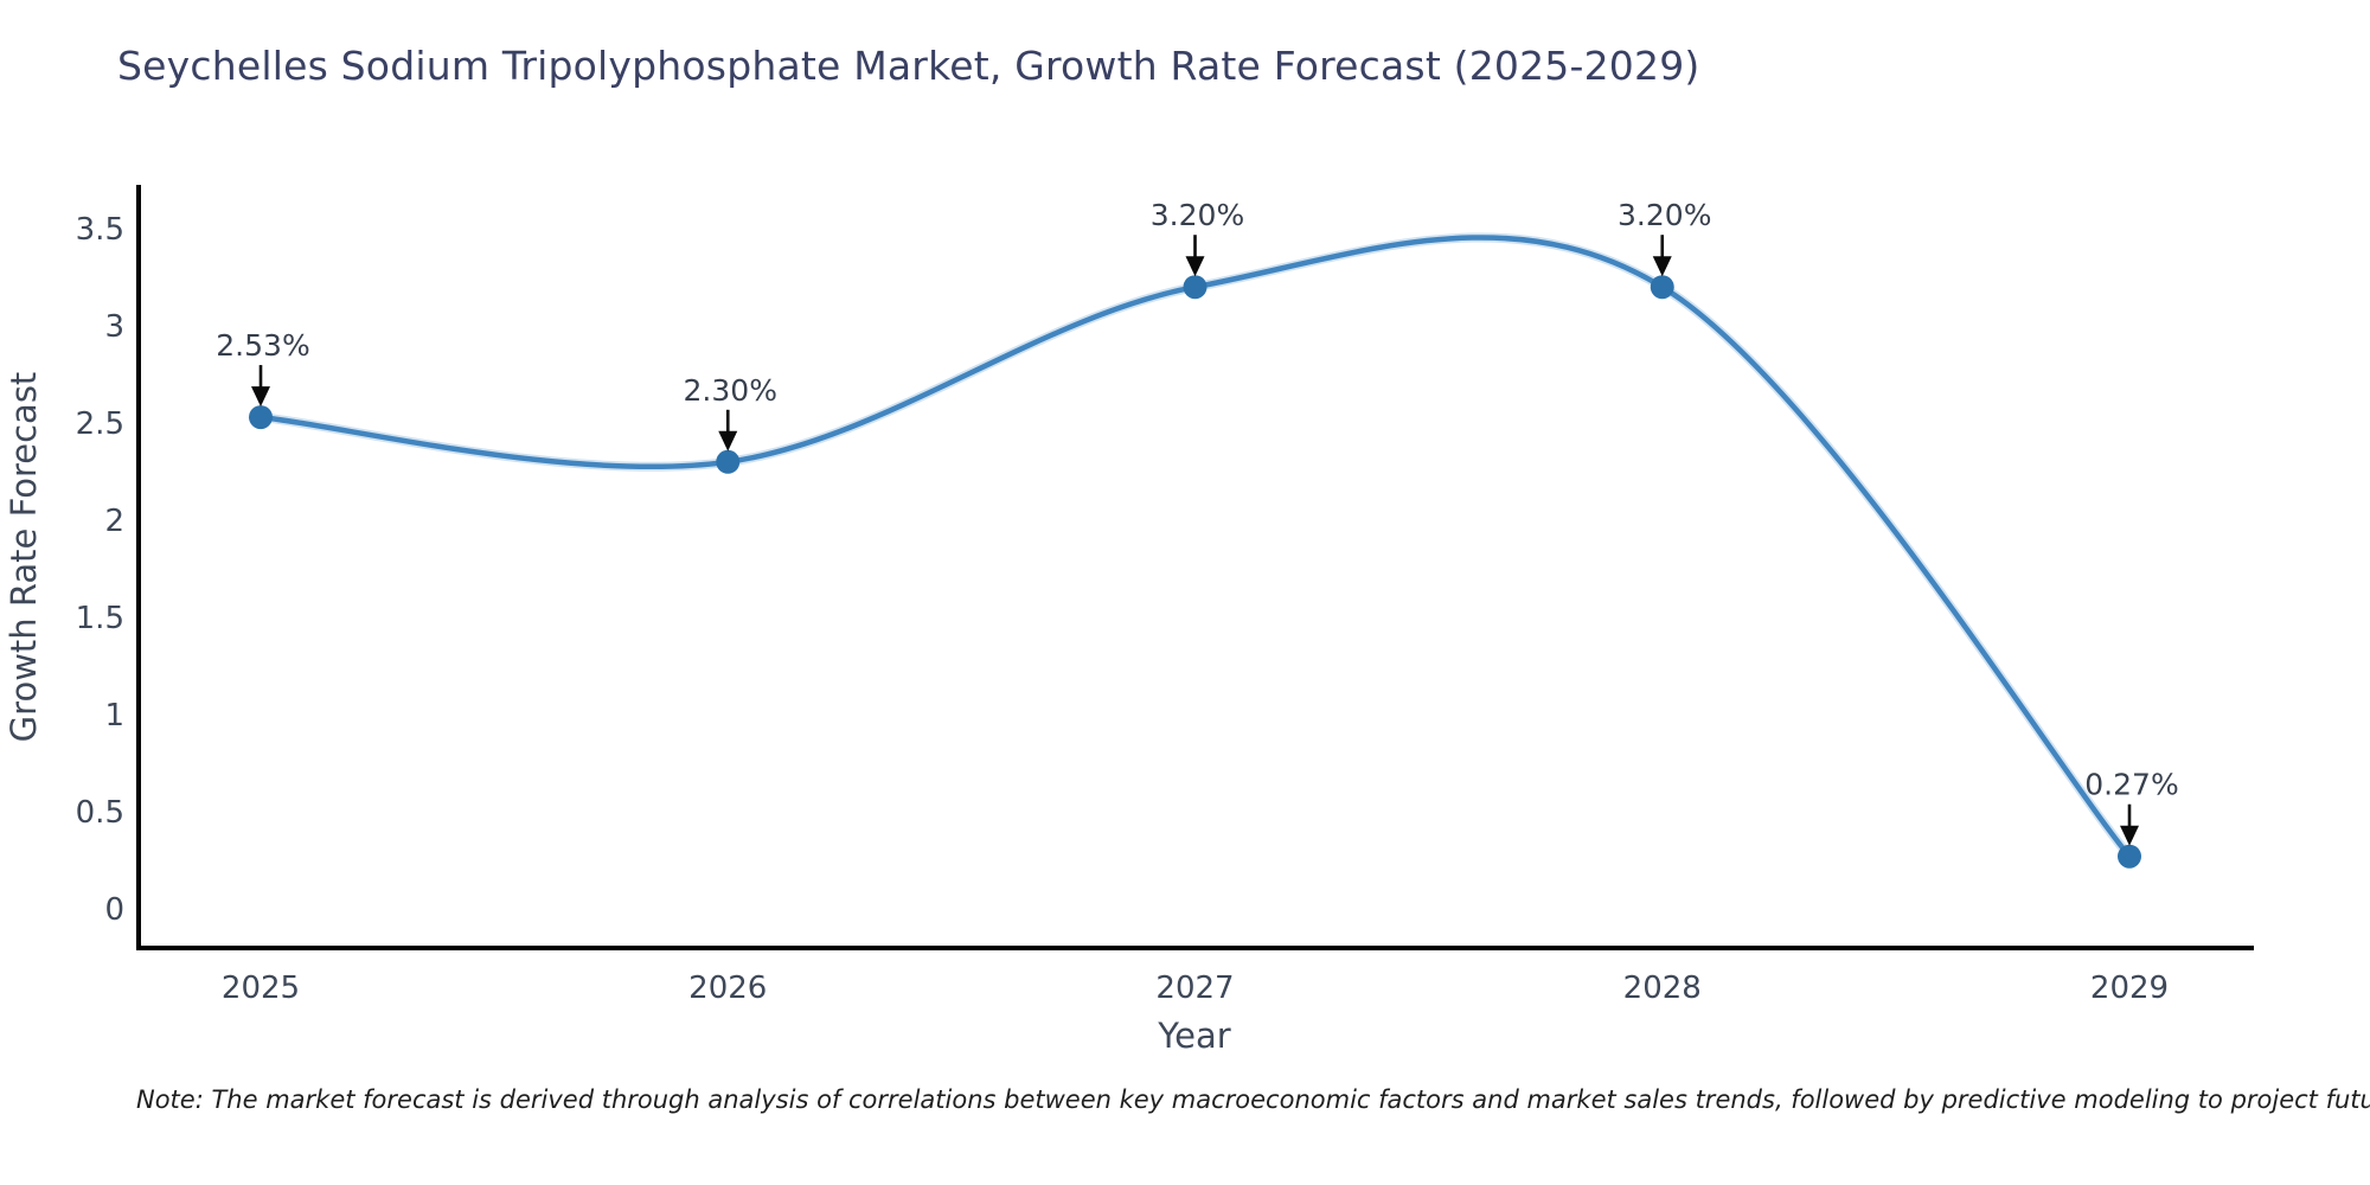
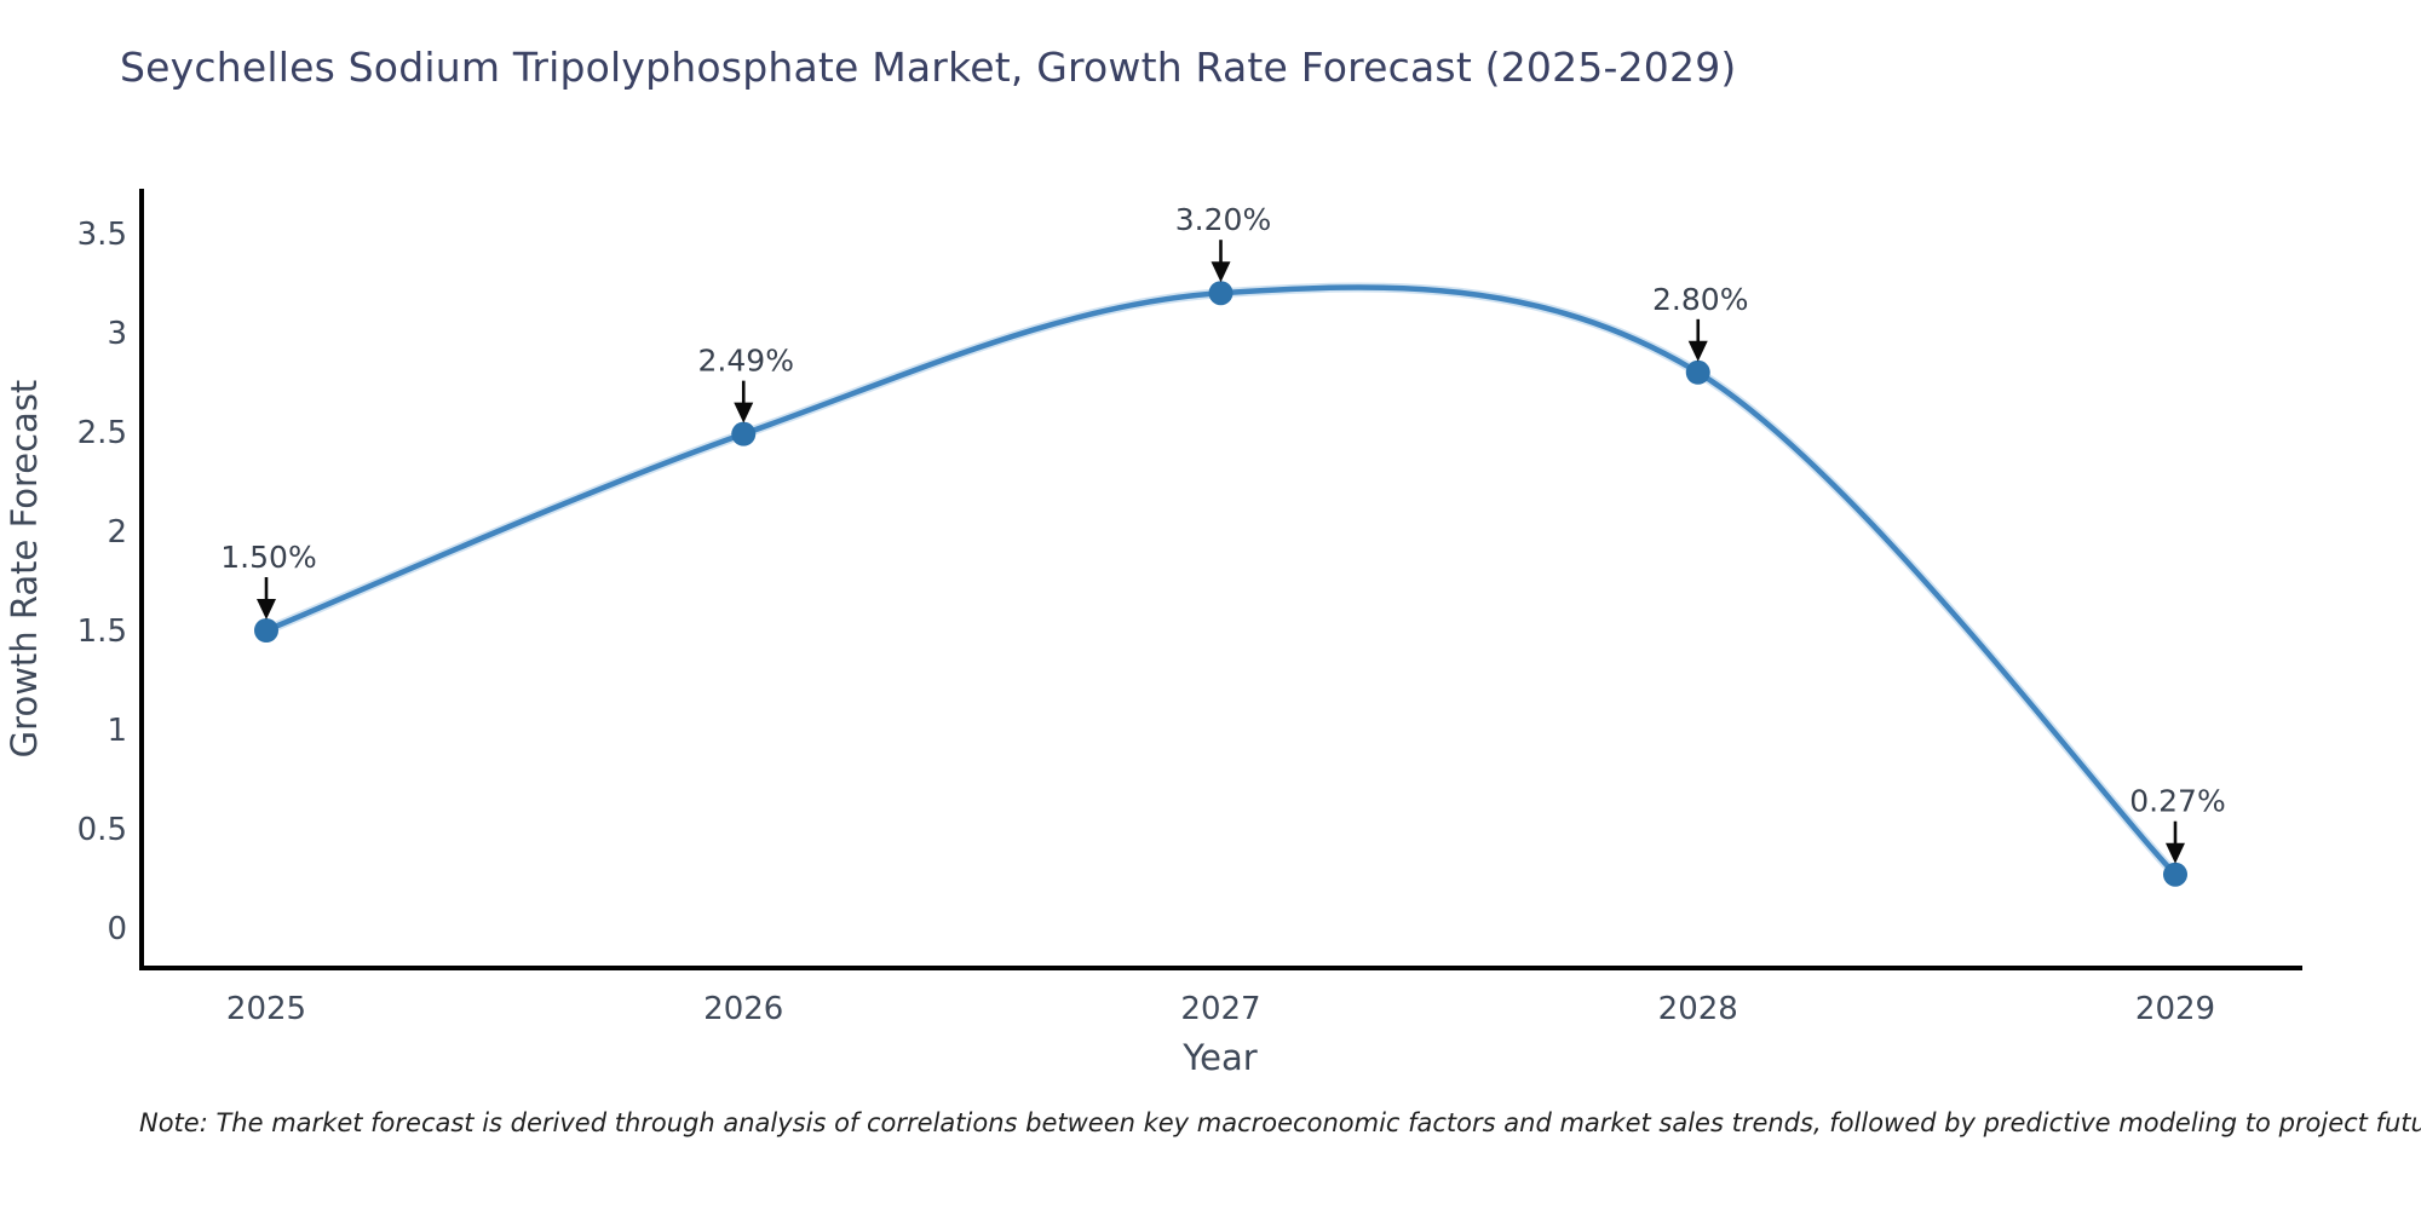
2025: 2.53% -> 1.50%
2026: 2.30% -> 2.49%
2028: 3.20% -> 2.80%
